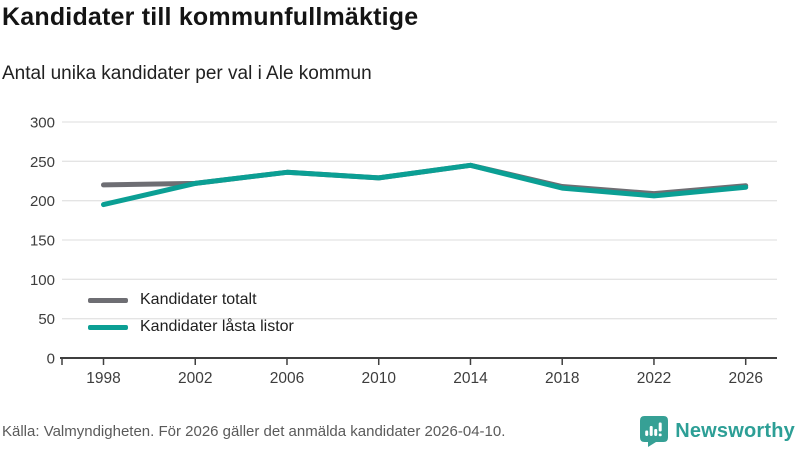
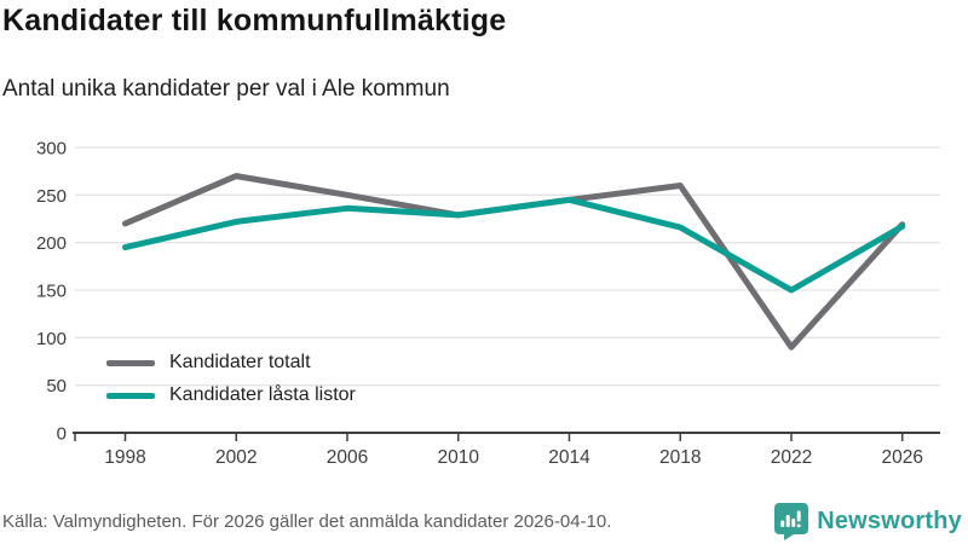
Kandidater totalt/2002: 220 -> 270
Kandidater totalt/2006: 240 -> 250
Kandidater totalt/2018: 220 -> 260
Kandidater totalt/2022: 210 -> 90
Kandidater låsta listor/2022: 210 -> 150
